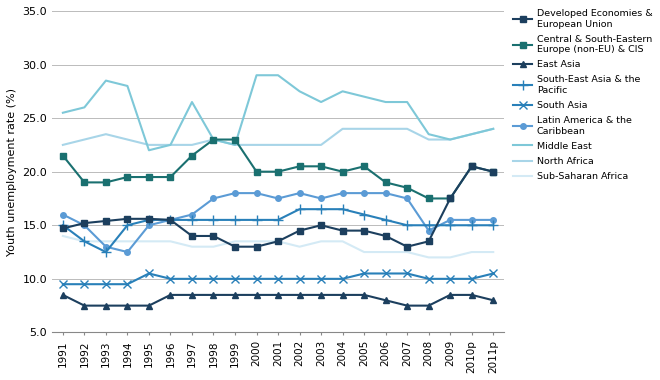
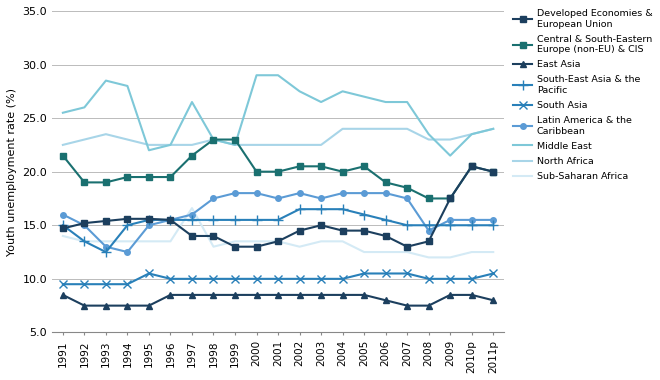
Sub-Saharan Africa/1997: 13.0 -> 16.6
Middle East/2009: 23.0 -> 21.5
